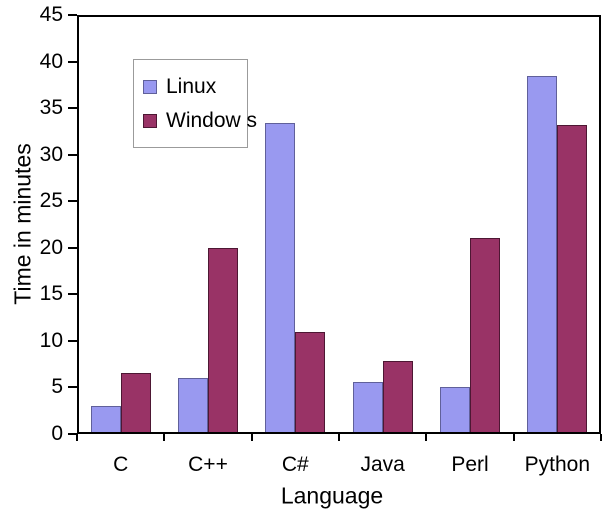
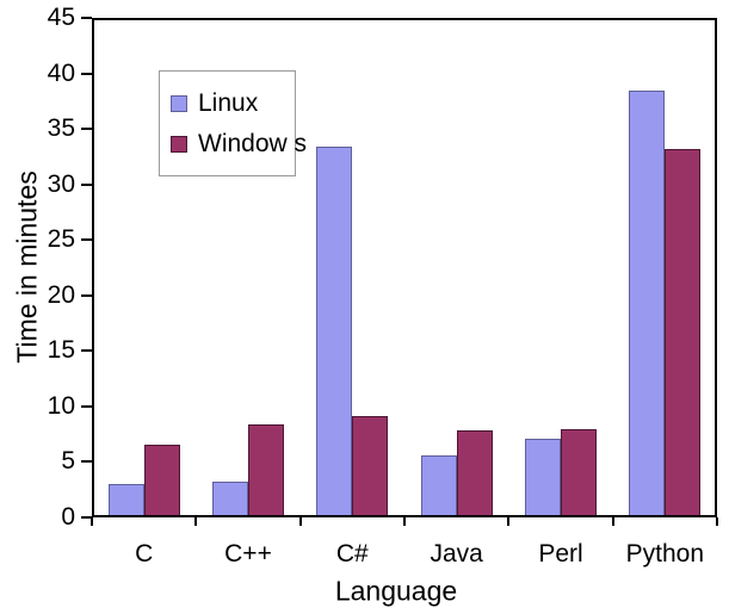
Linux/C++: 6 -> 3
Window s/C++: 20 -> 8
Window s/C#: 11 -> 9
Linux/Perl: 5 -> 7
Window s/Perl: 21 -> 8
